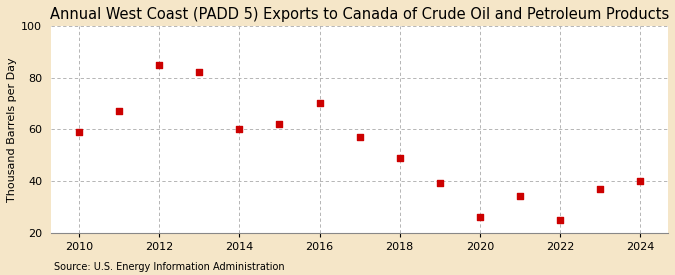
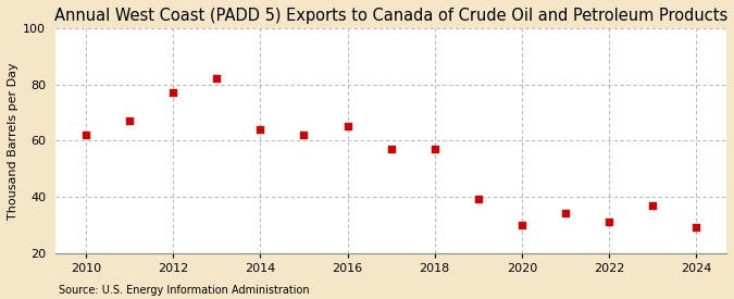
2010: 59 -> 62
2012: 85 -> 77
2014: 60 -> 64
2016: 70 -> 65
2018: 49 -> 57
2020: 26 -> 30
2022: 25 -> 31
2024: 40 -> 29
